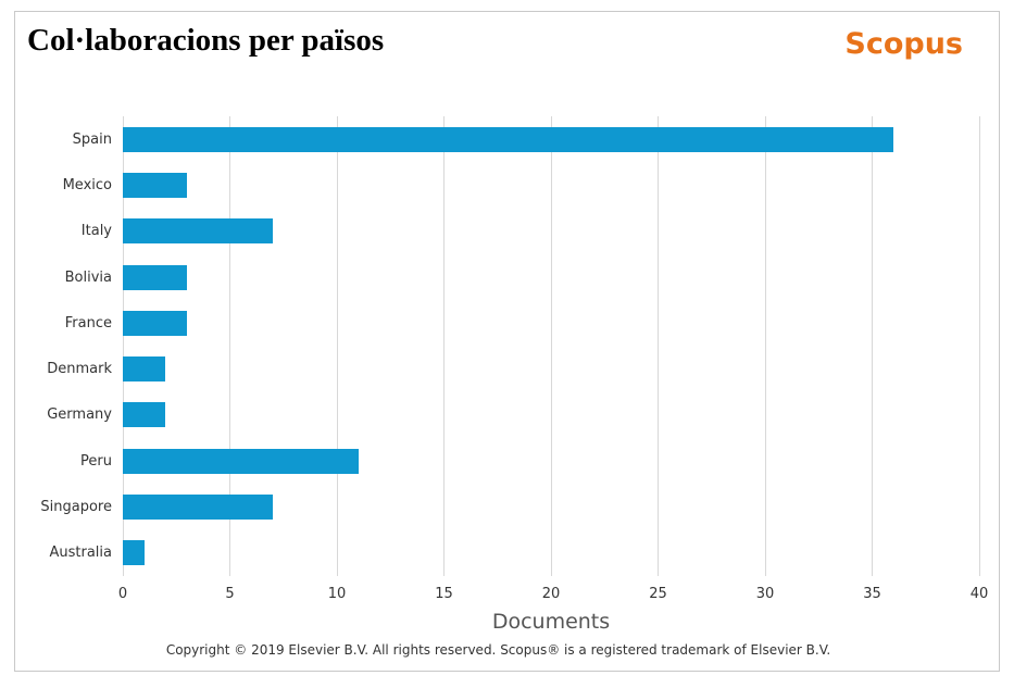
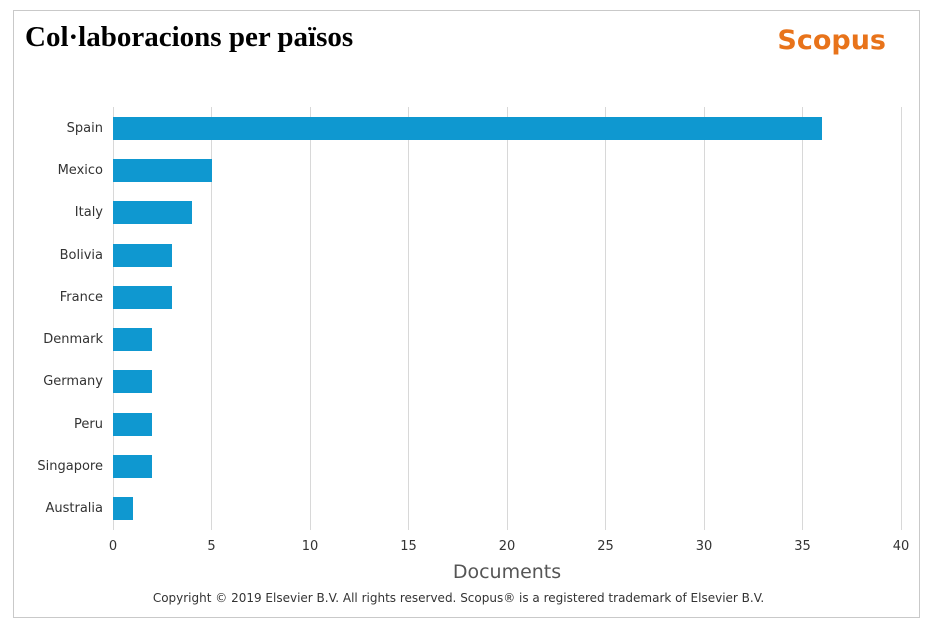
Mexico: 3 -> 5
Italy: 7 -> 4
Peru: 11 -> 2
Singapore: 7 -> 2
